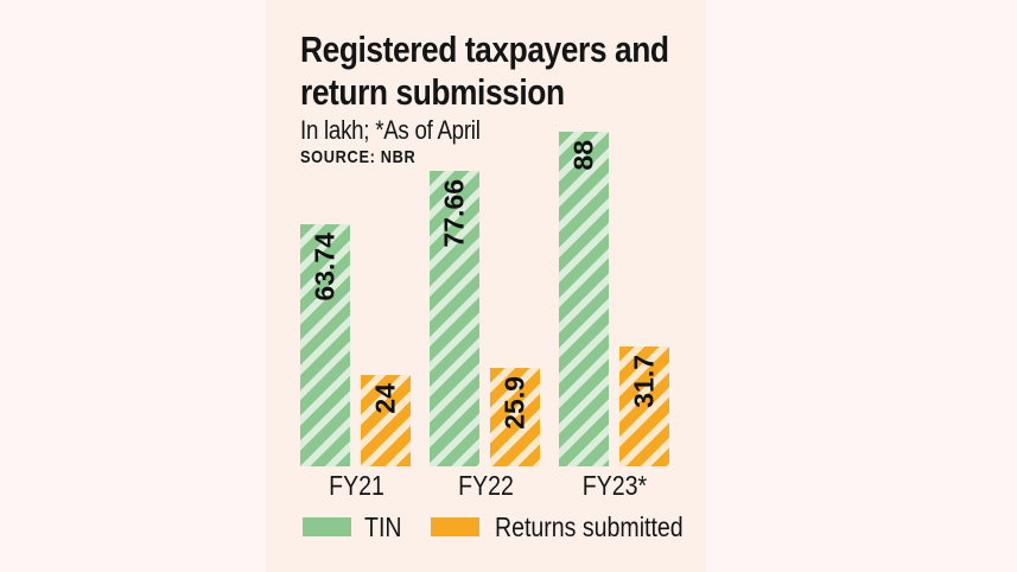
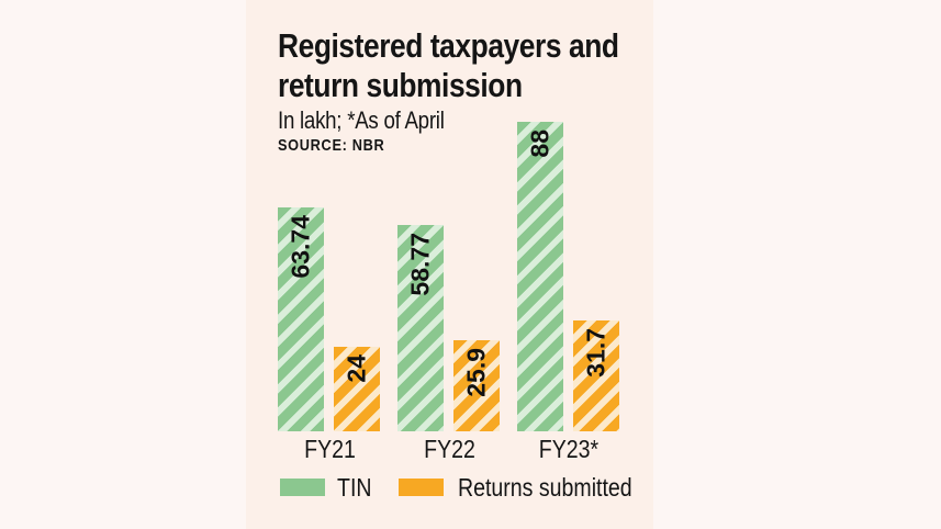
TIN/FY22: 77.66 -> 58.77
